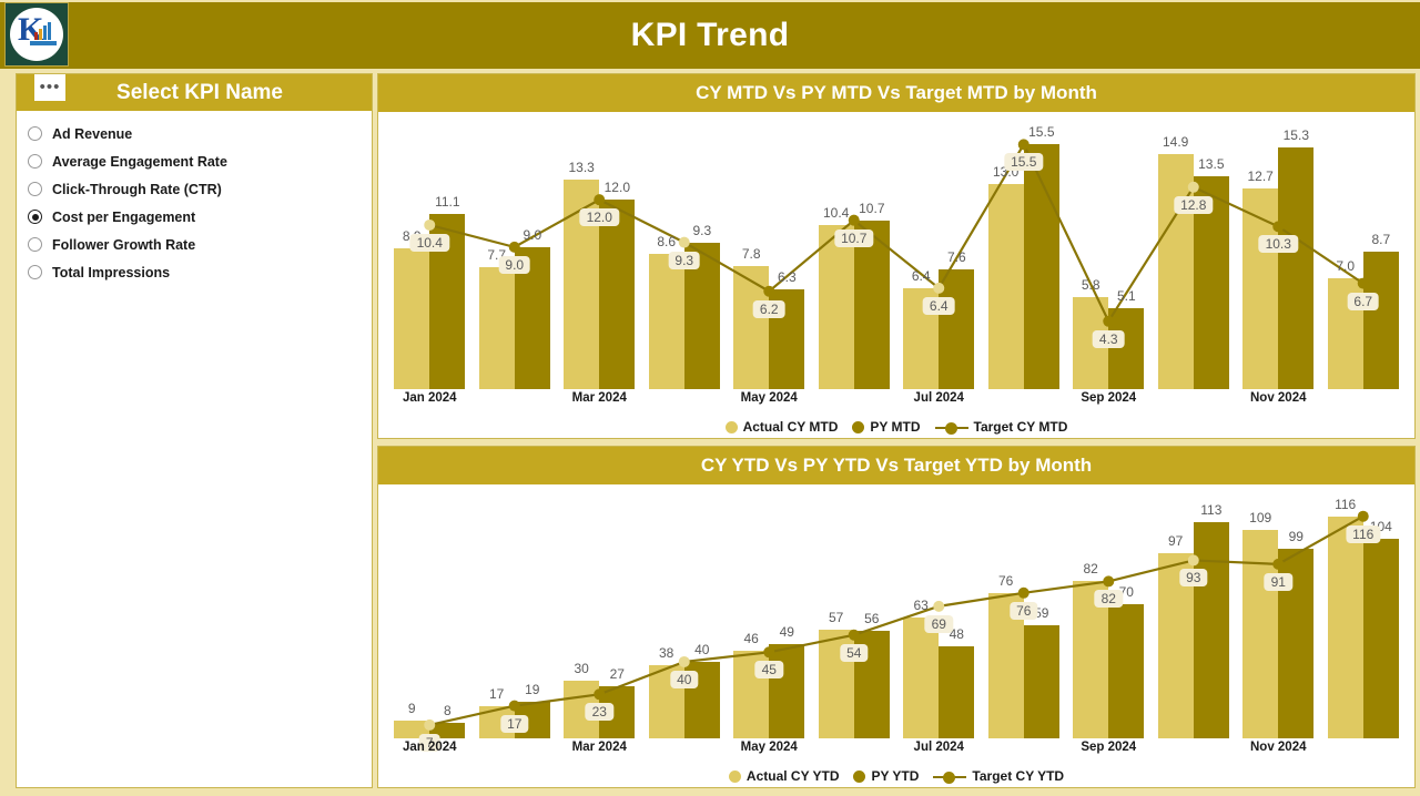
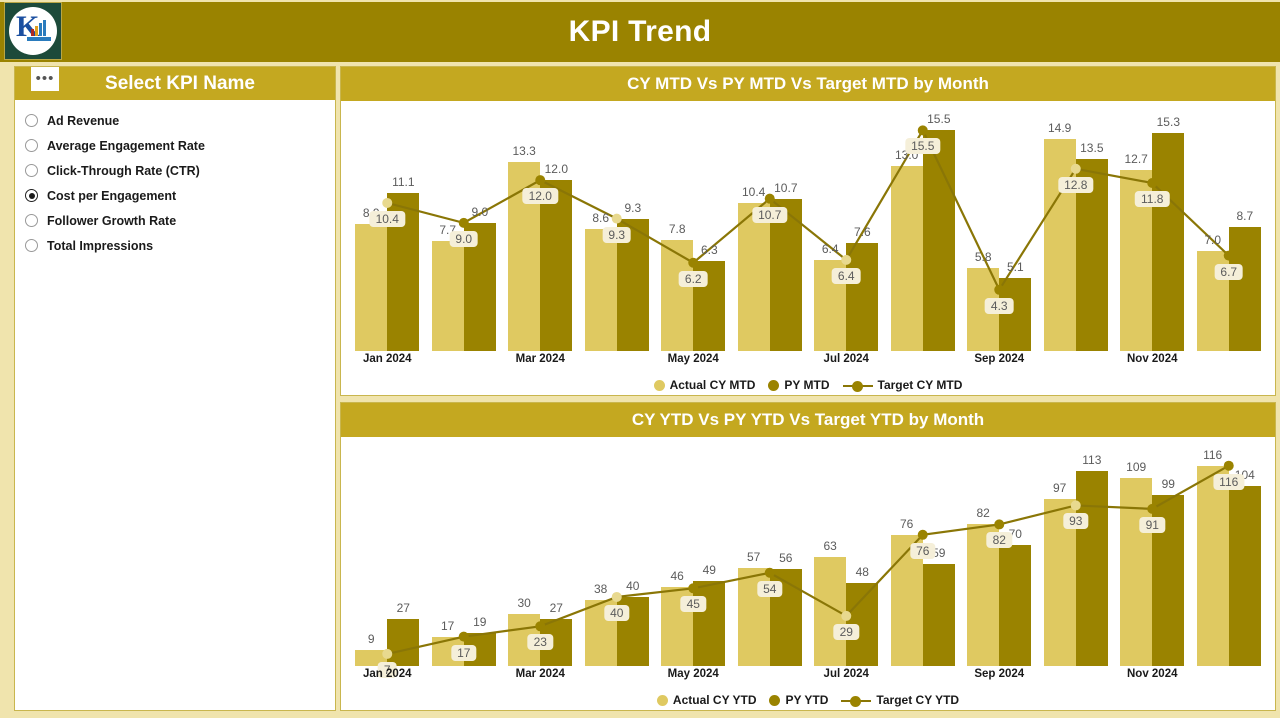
CY MTD Vs PY MTD Vs Target MTD by Month/Target CY MTD/Nov 2024: 10.3 -> 11.8
CY YTD Vs PY YTD Vs Target YTD by Month/PY YTD/Jan 2024: 8 -> 27
CY YTD Vs PY YTD Vs Target YTD by Month/Target CY YTD/Jul 2024: 69 -> 29
